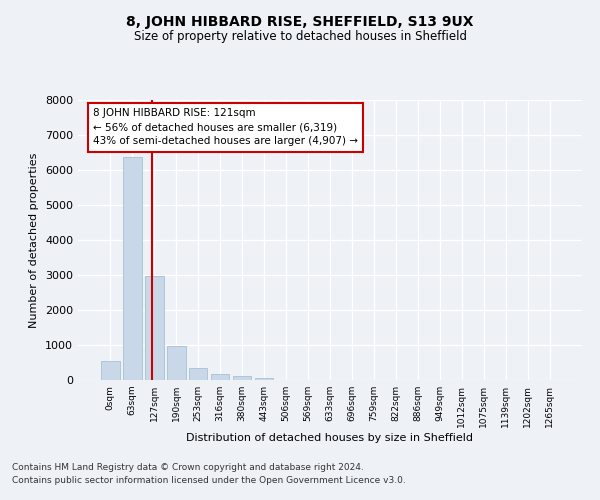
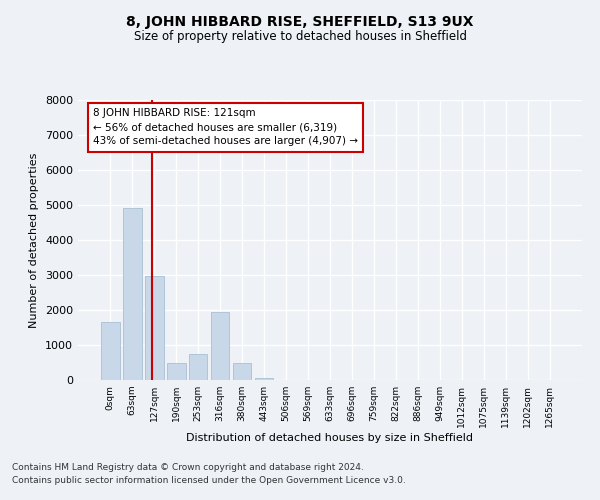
0sqm: 550 -> 1650
63sqm: 6380 -> 4900
190sqm: 960 -> 500
253sqm: 340 -> 750
316sqm: 160 -> 1950
380sqm: 110 -> 500
